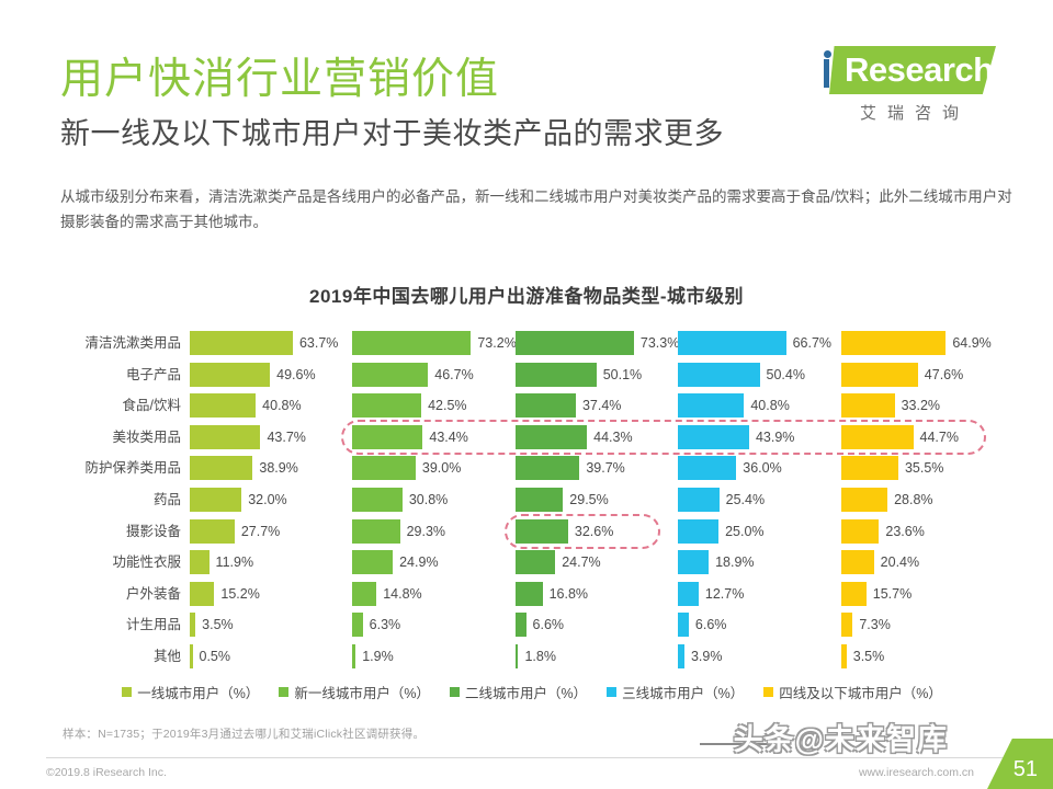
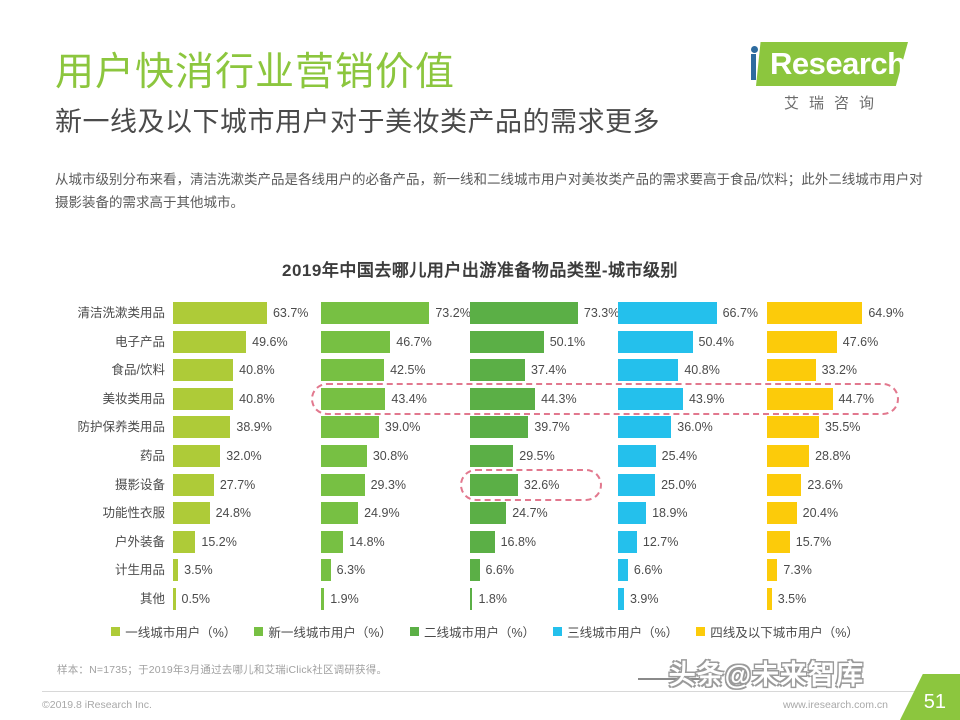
一线城市用户（%）/美妆类用品: 43.7% -> 40.8%
一线城市用户（%）/功能性衣服: 11.9% -> 24.8%
